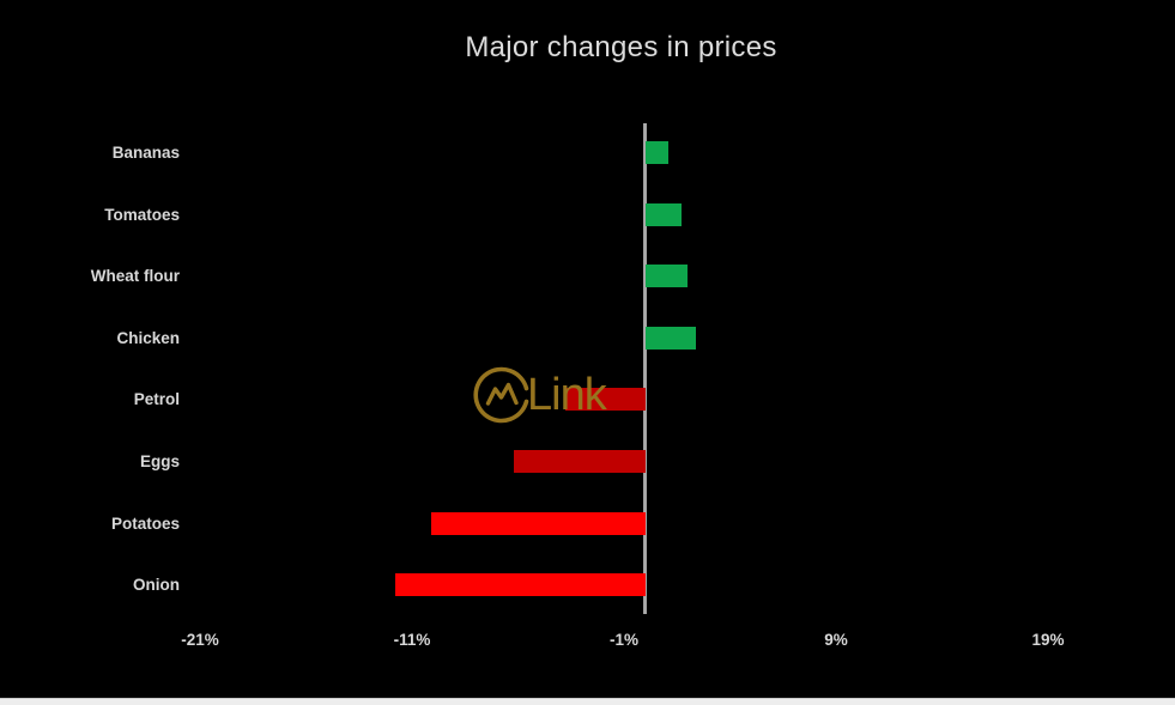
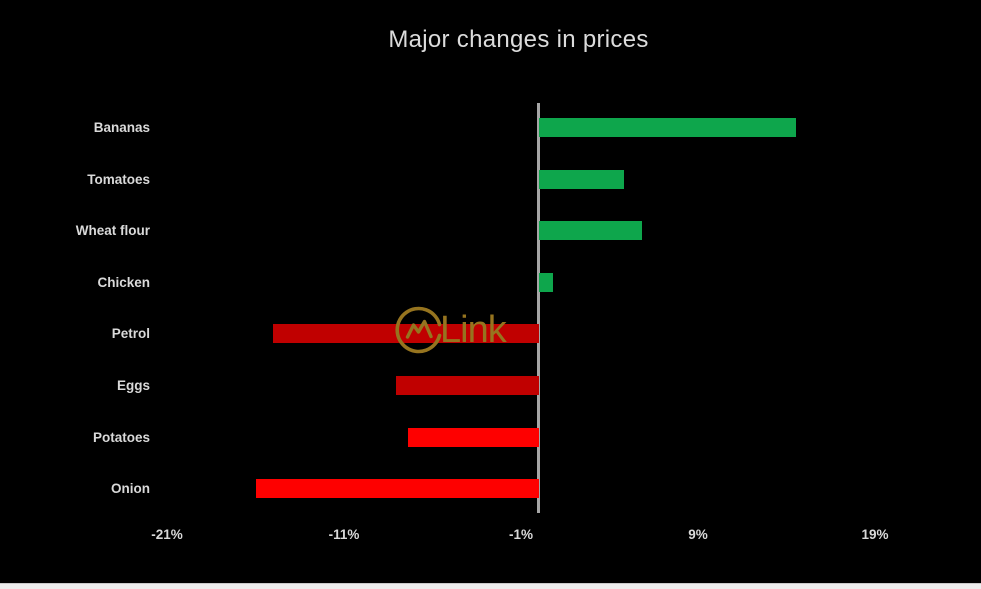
Bananas: 1.1% -> 14.5%
Tomatoes: 1.7% -> 4.8%
Wheat flour: 2.0% -> 5.8%
Chicken: 2.4% -> 0.8%
Petrol: -3.8% -> -15.0%
Eggs: -6.2% -> -8.1%
Potatoes: -10.1% -> -7.4%
Onion: -11.8% -> -16.0%
